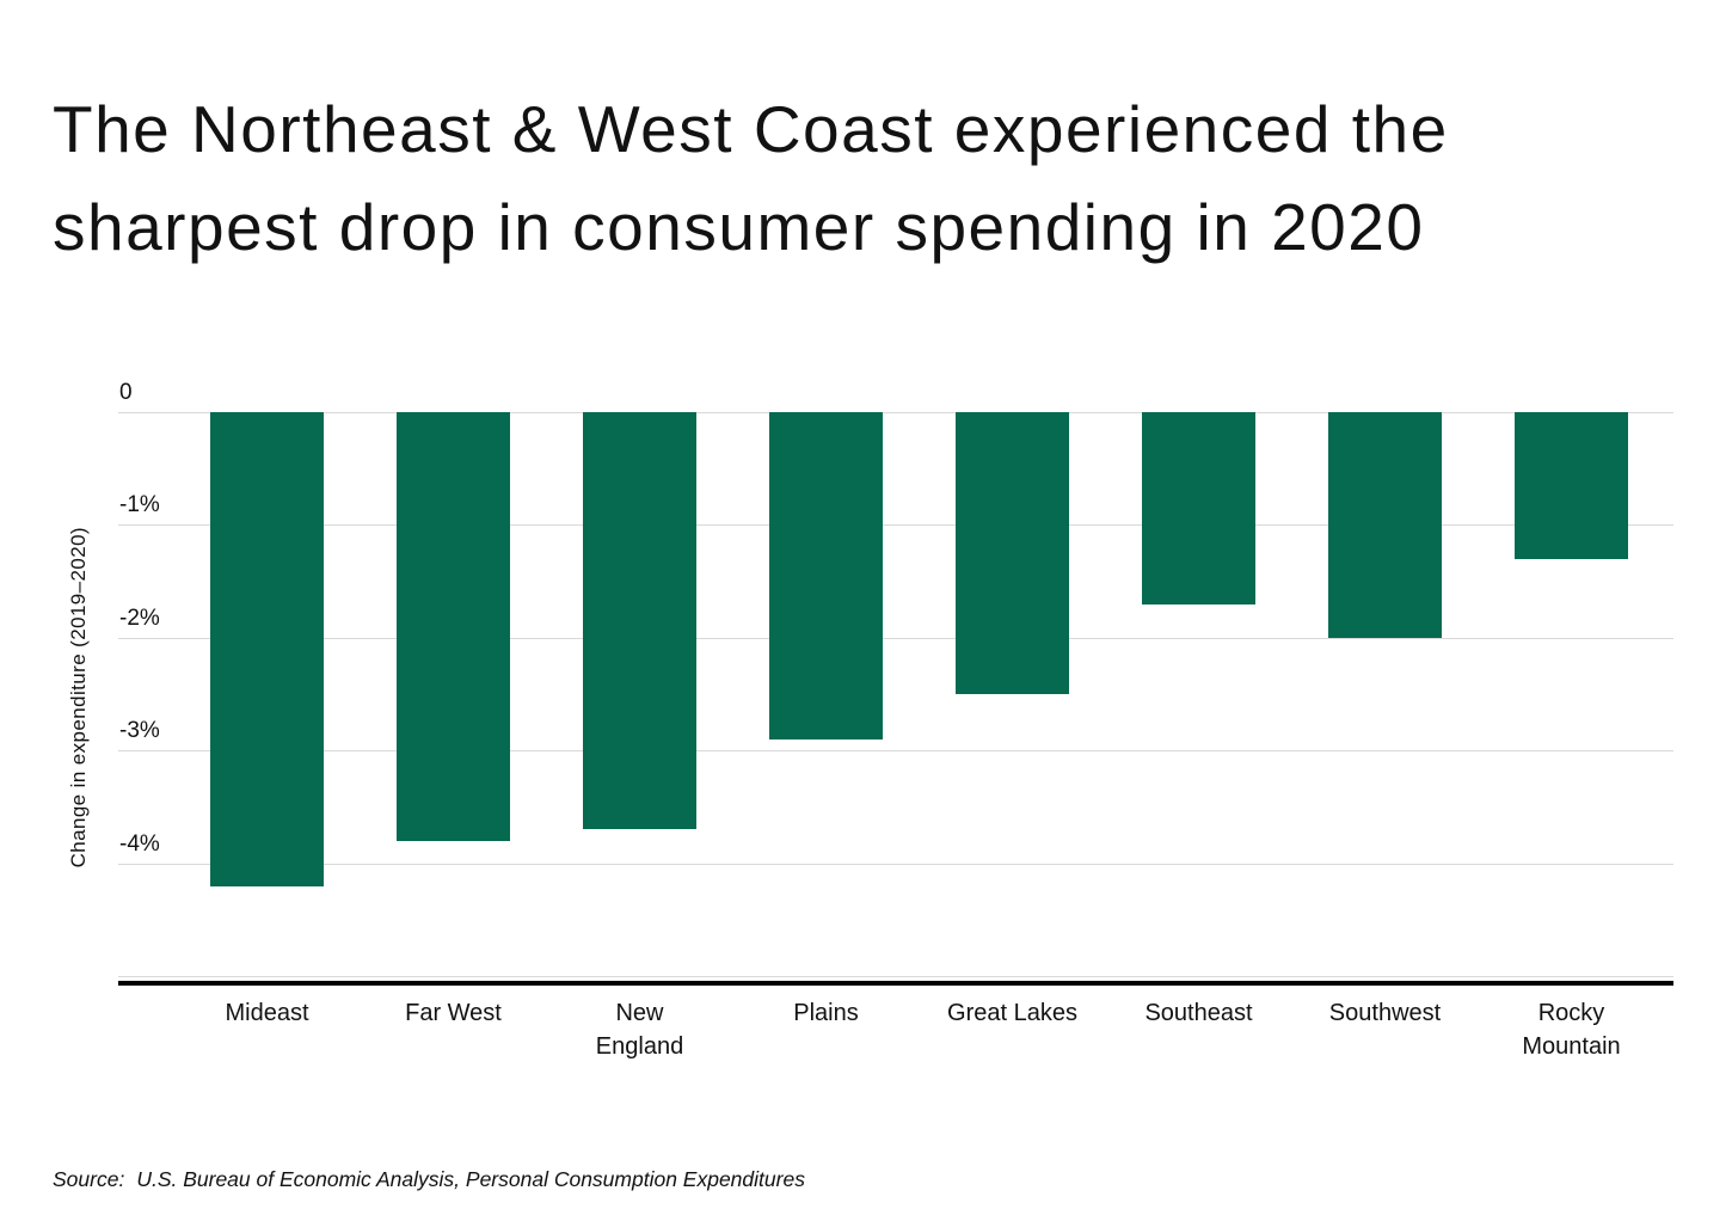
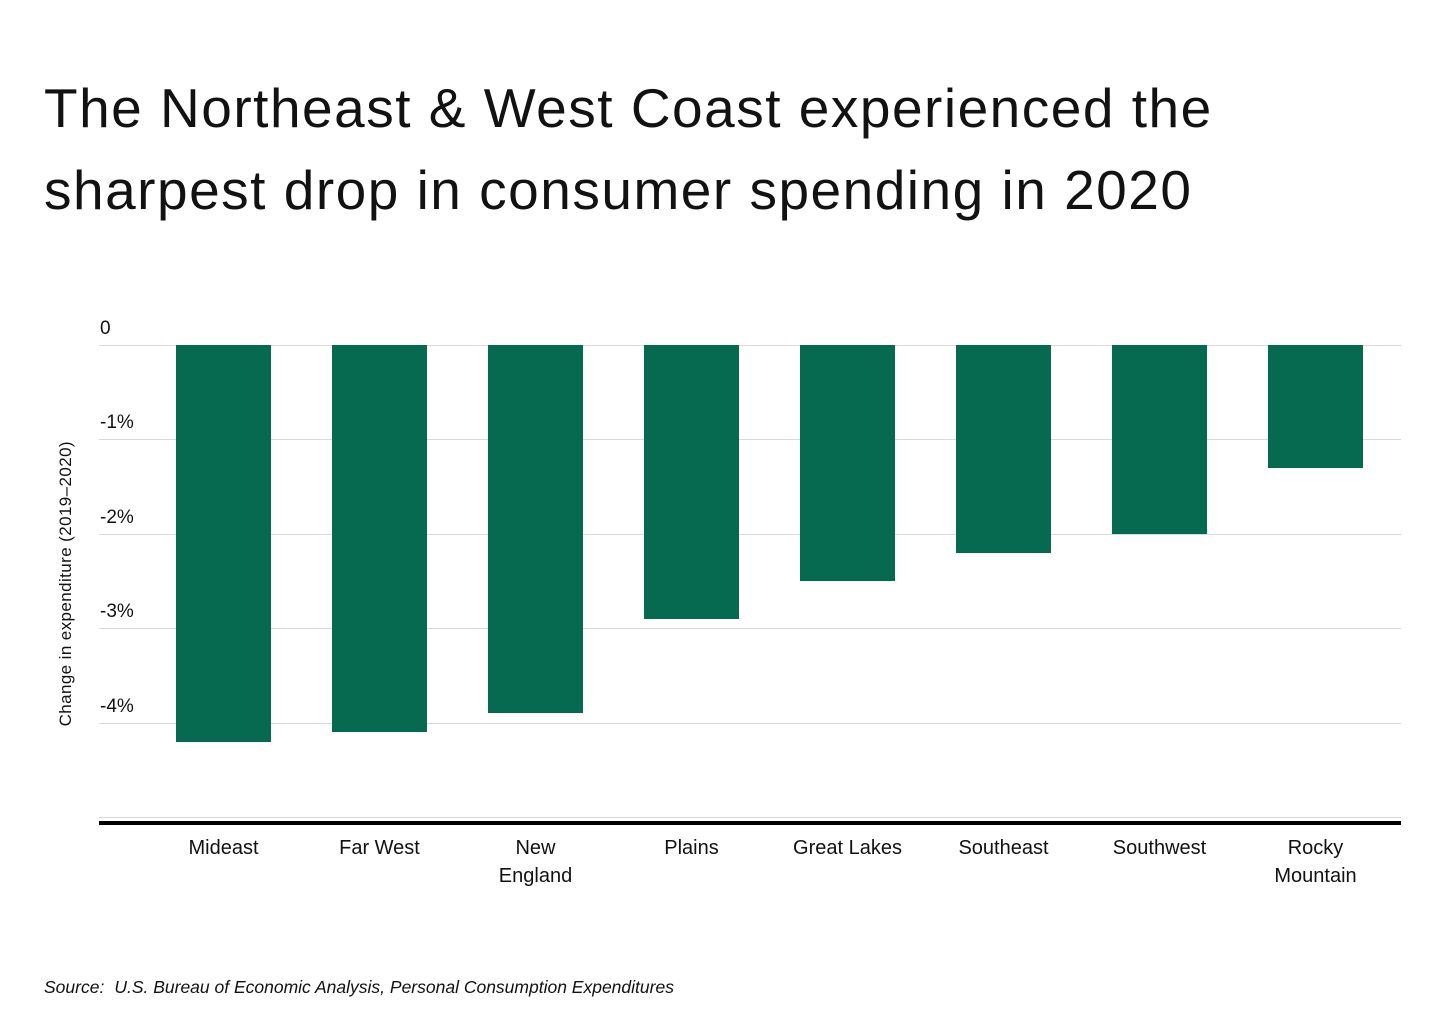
Far West: -3.8 -> -4.1
New England: -3.7 -> -3.9
Southeast: -1.7 -> -2.2
